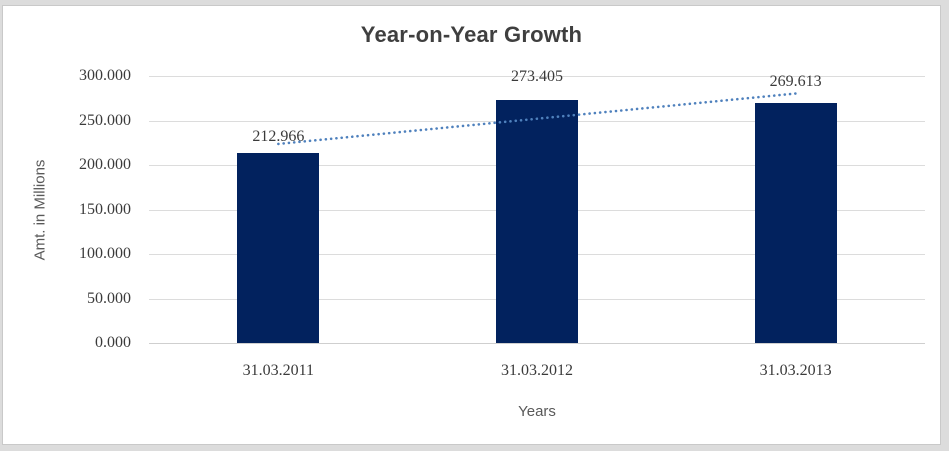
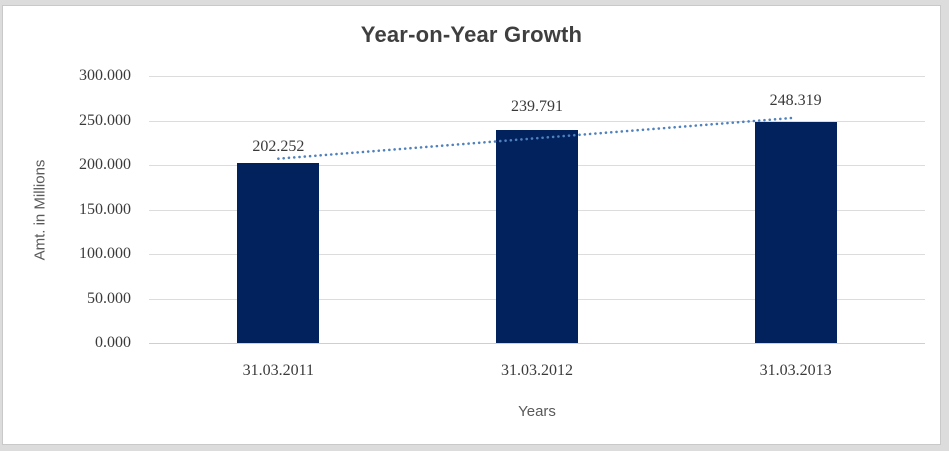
31.03.2011: 212.966 -> 202.252
31.03.2012: 273.405 -> 239.791
31.03.2013: 269.613 -> 248.319
